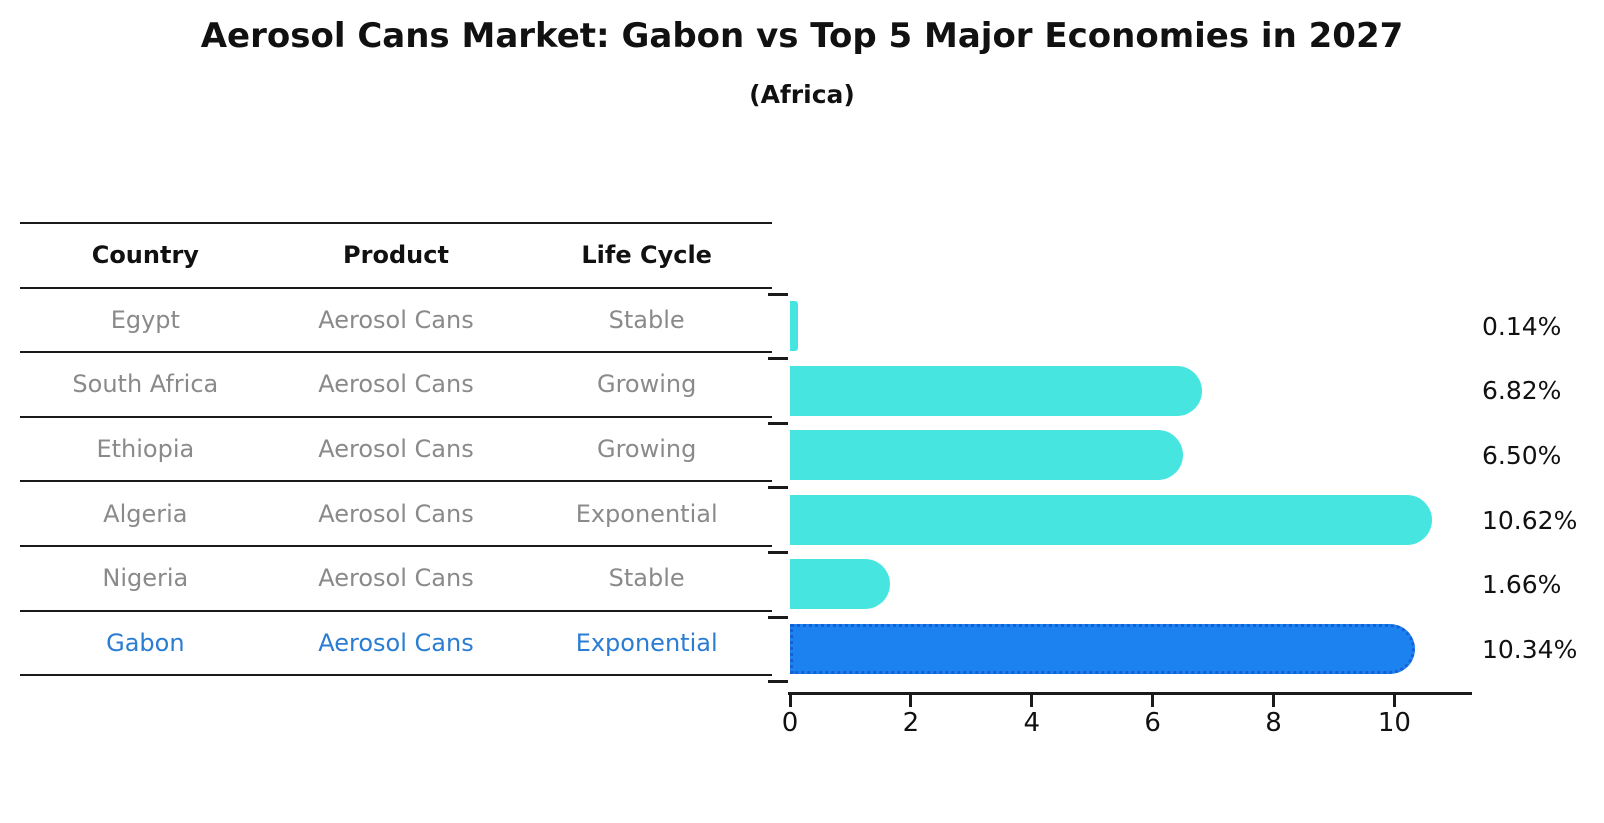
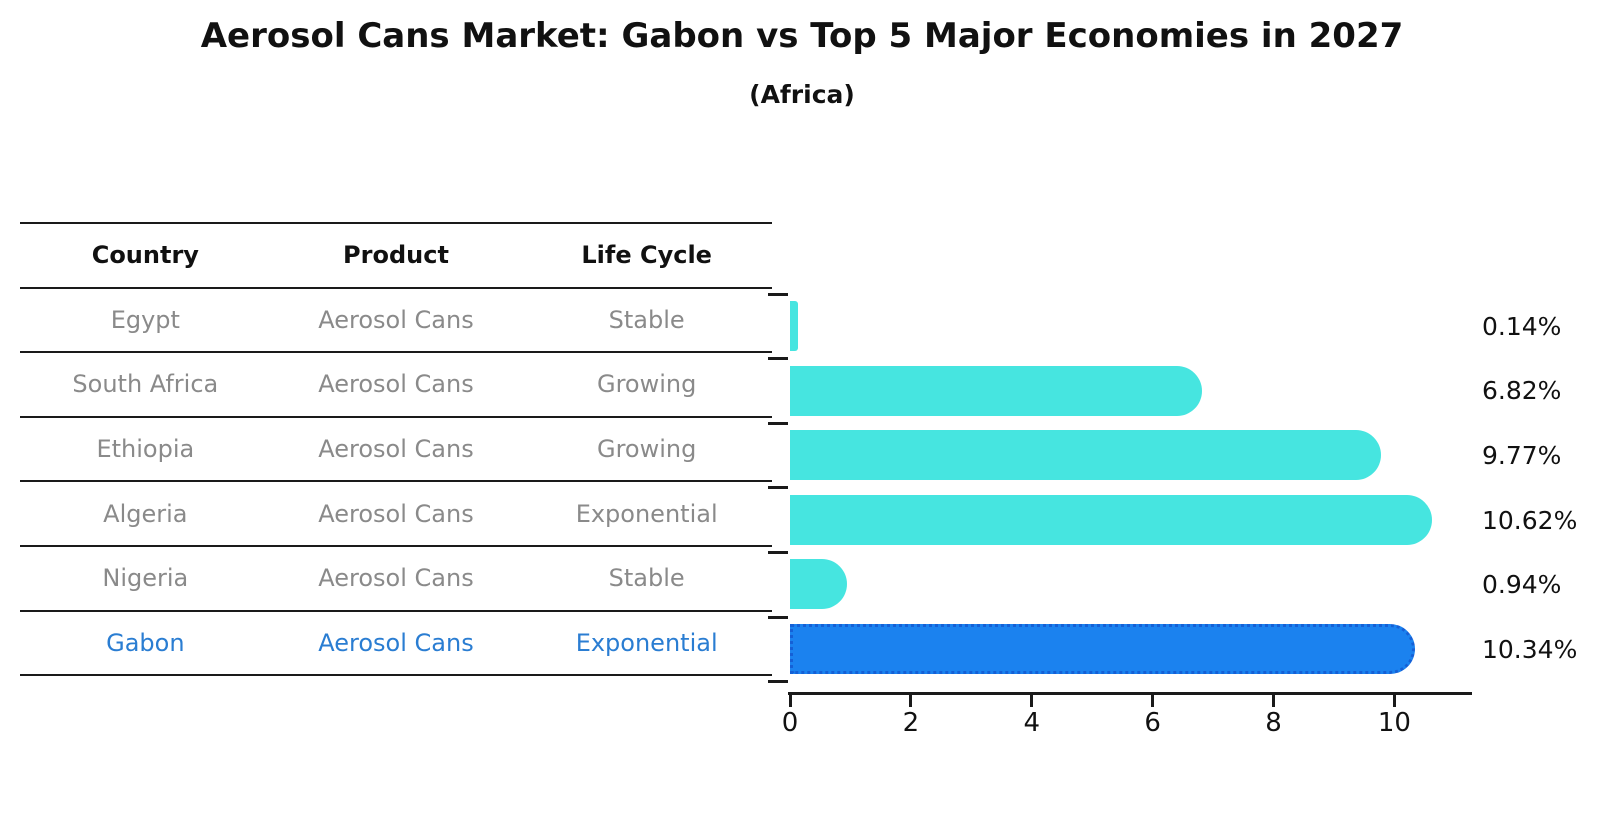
Ethiopia: 6.50% -> 9.77%
Nigeria: 1.66% -> 0.94%
